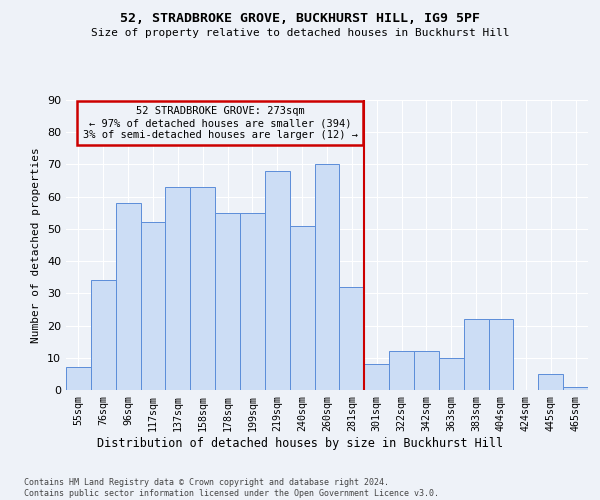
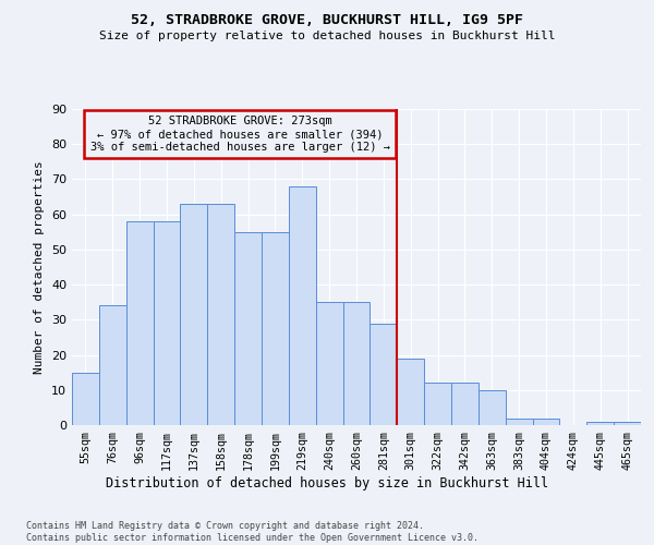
55sqm: 7 -> 15
117sqm: 52 -> 58
240sqm: 51 -> 35
260sqm: 70 -> 35
281sqm: 32 -> 29
301sqm: 8 -> 19
383sqm: 22 -> 2
404sqm: 22 -> 2
445sqm: 5 -> 1
